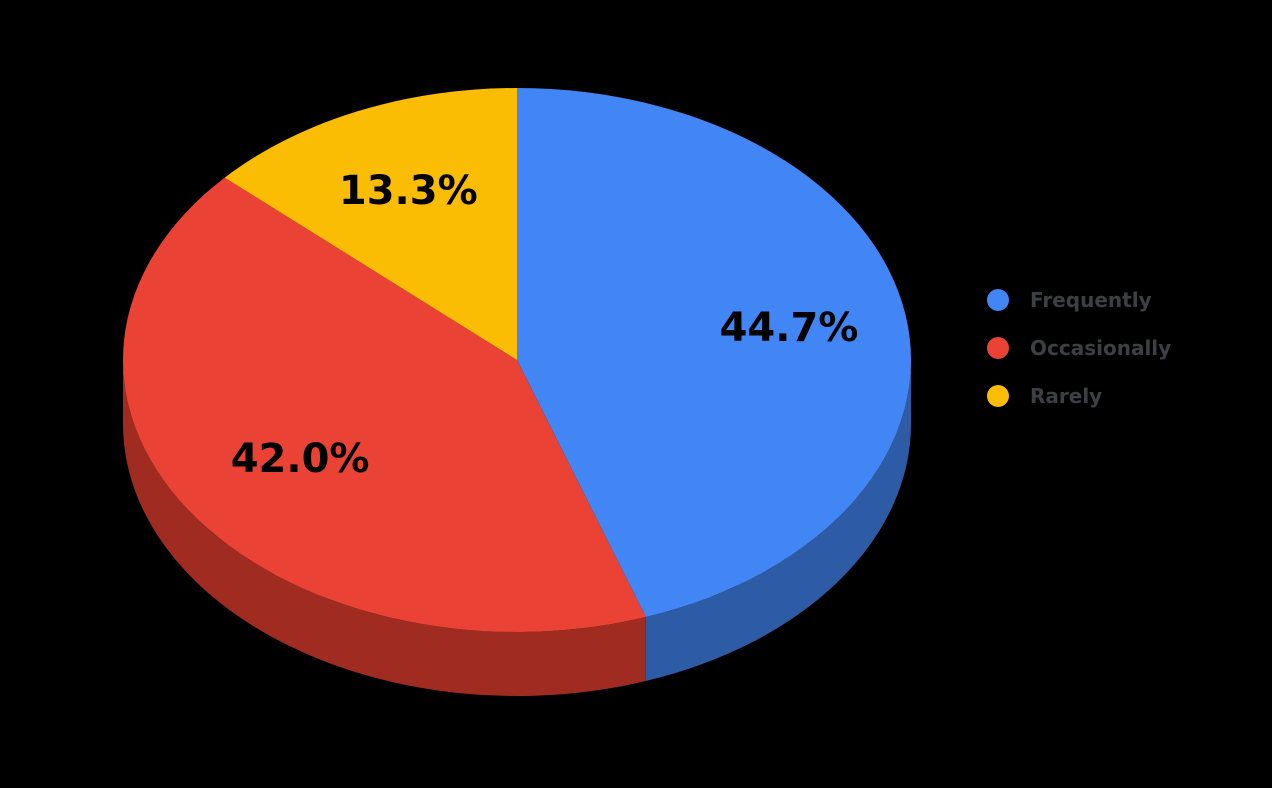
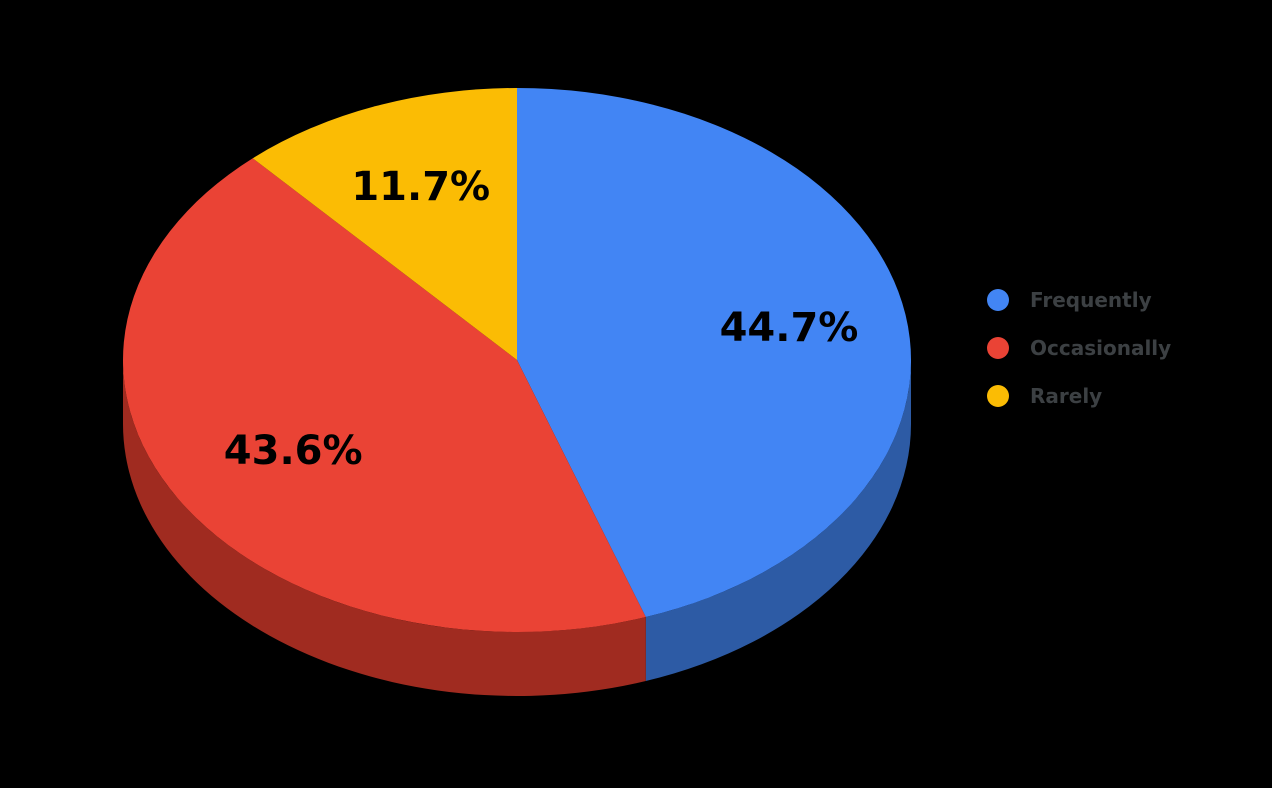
Occasionally: 42.0% -> 43.6%
Rarely: 13.3% -> 11.7%
